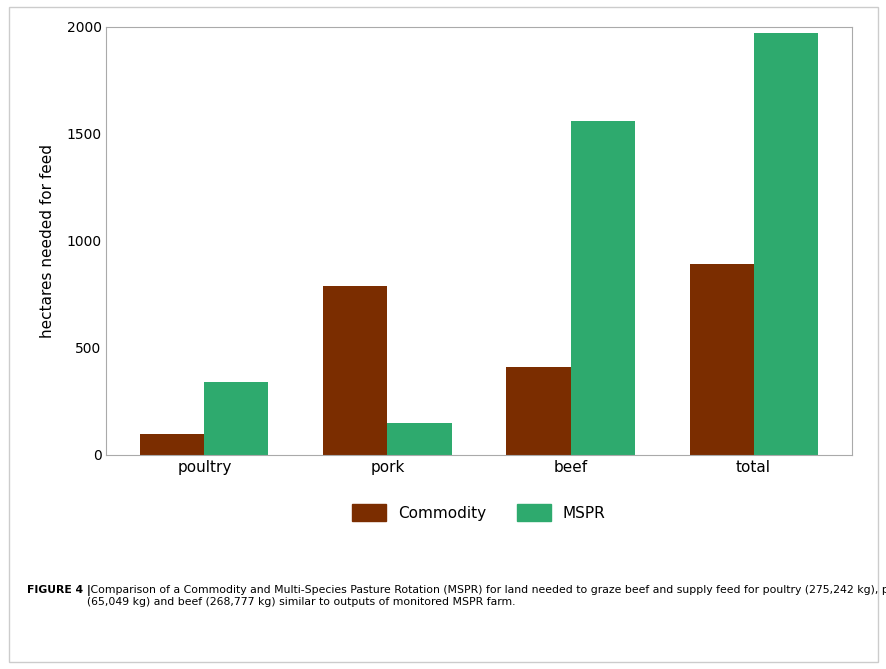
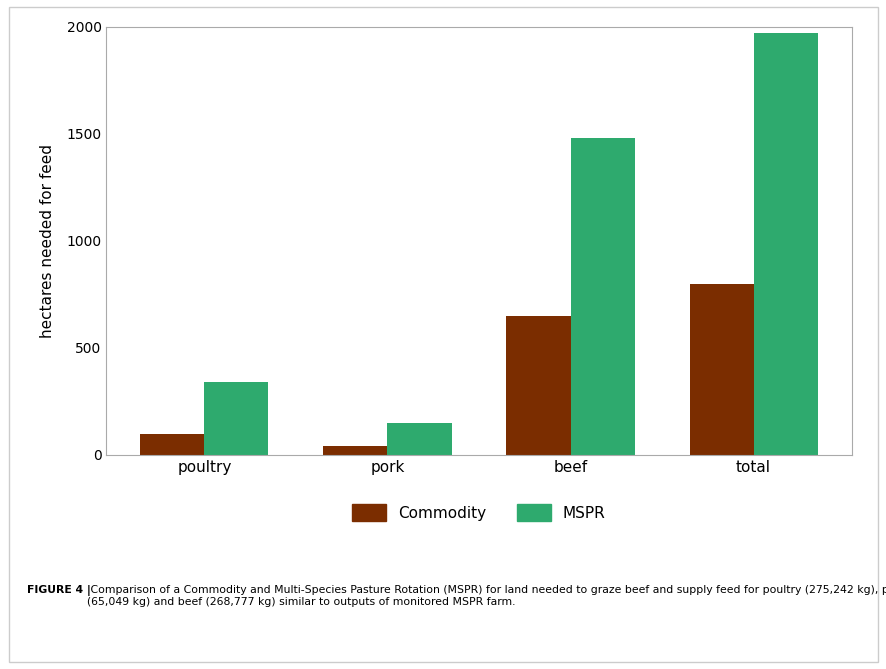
Commodity/pork: 790 -> 40
Commodity/beef: 410 -> 650
MSPR/beef: 1560 -> 1480
Commodity/total: 890 -> 800
